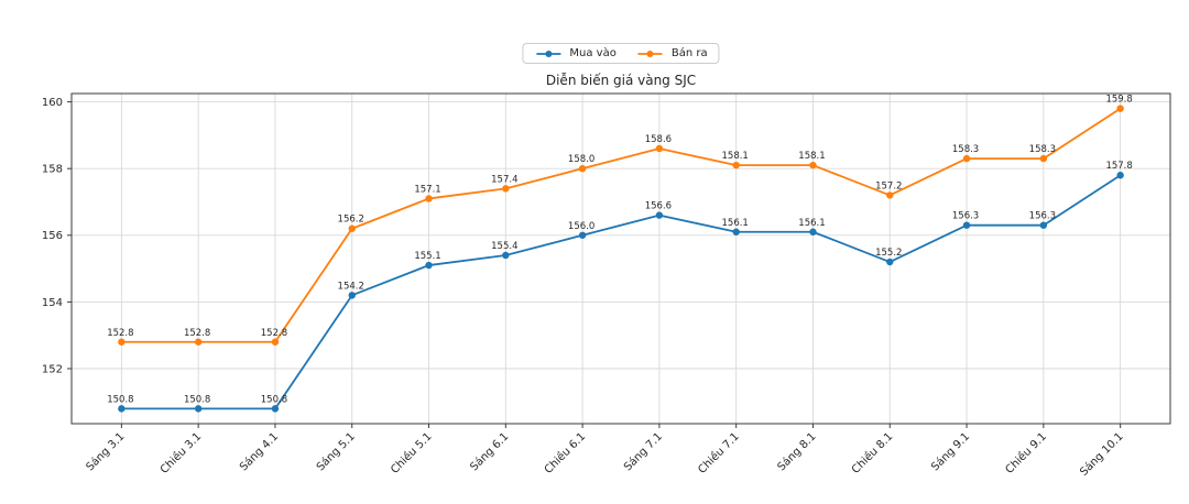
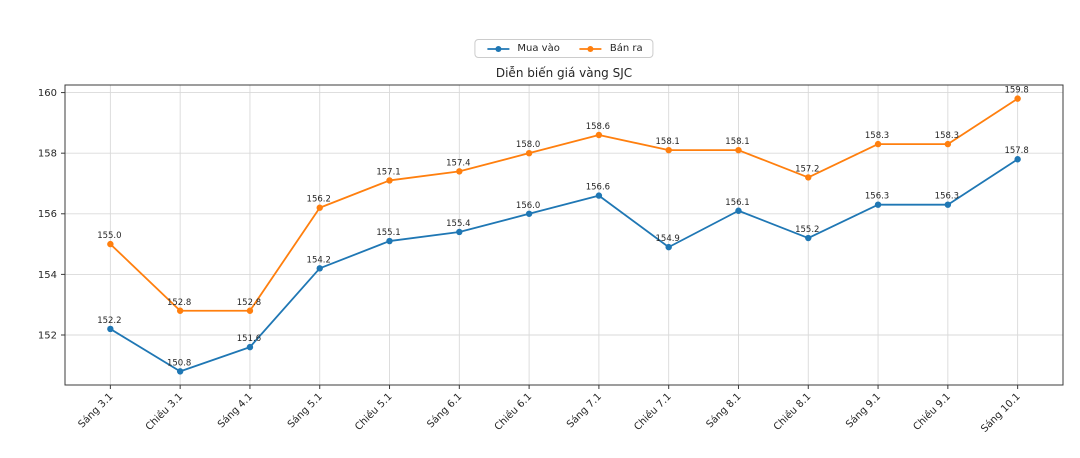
Mua vào/Sáng 3.1: 150.8 -> 152.2
Bán ra/Sáng 3.1: 152.8 -> 155.0
Mua vào/Sáng 4.1: 150.8 -> 151.6
Mua vào/Chiều 7.1: 156.1 -> 154.9
